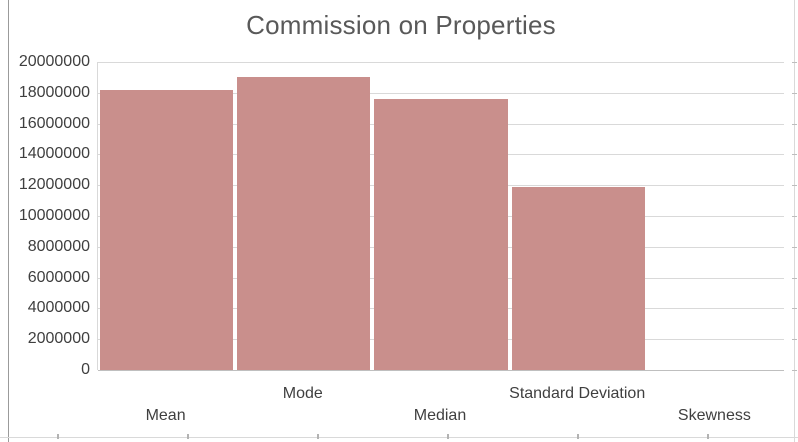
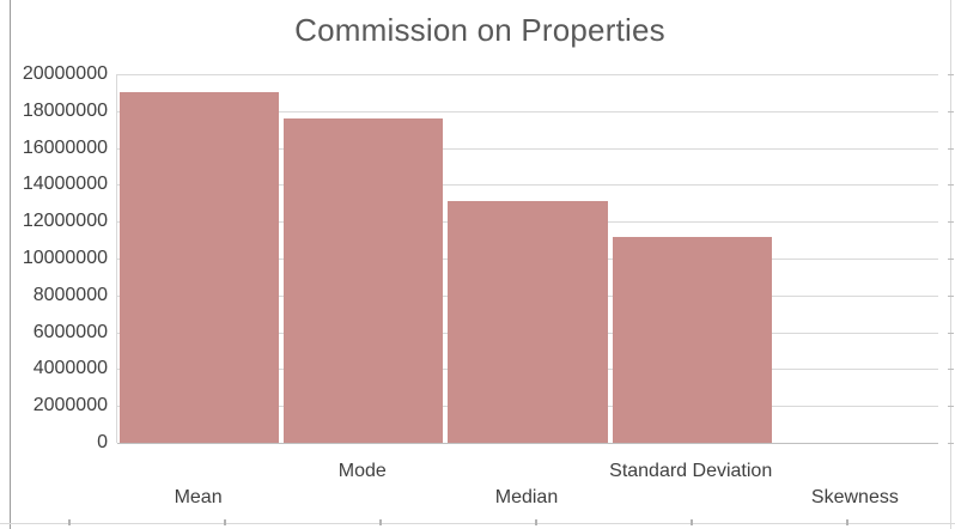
Mean: 18200000 -> 19000000
Mode: 19000000 -> 17600000
Median: 17600000 -> 13100000
Standard Deviation: 11900000 -> 11200000
